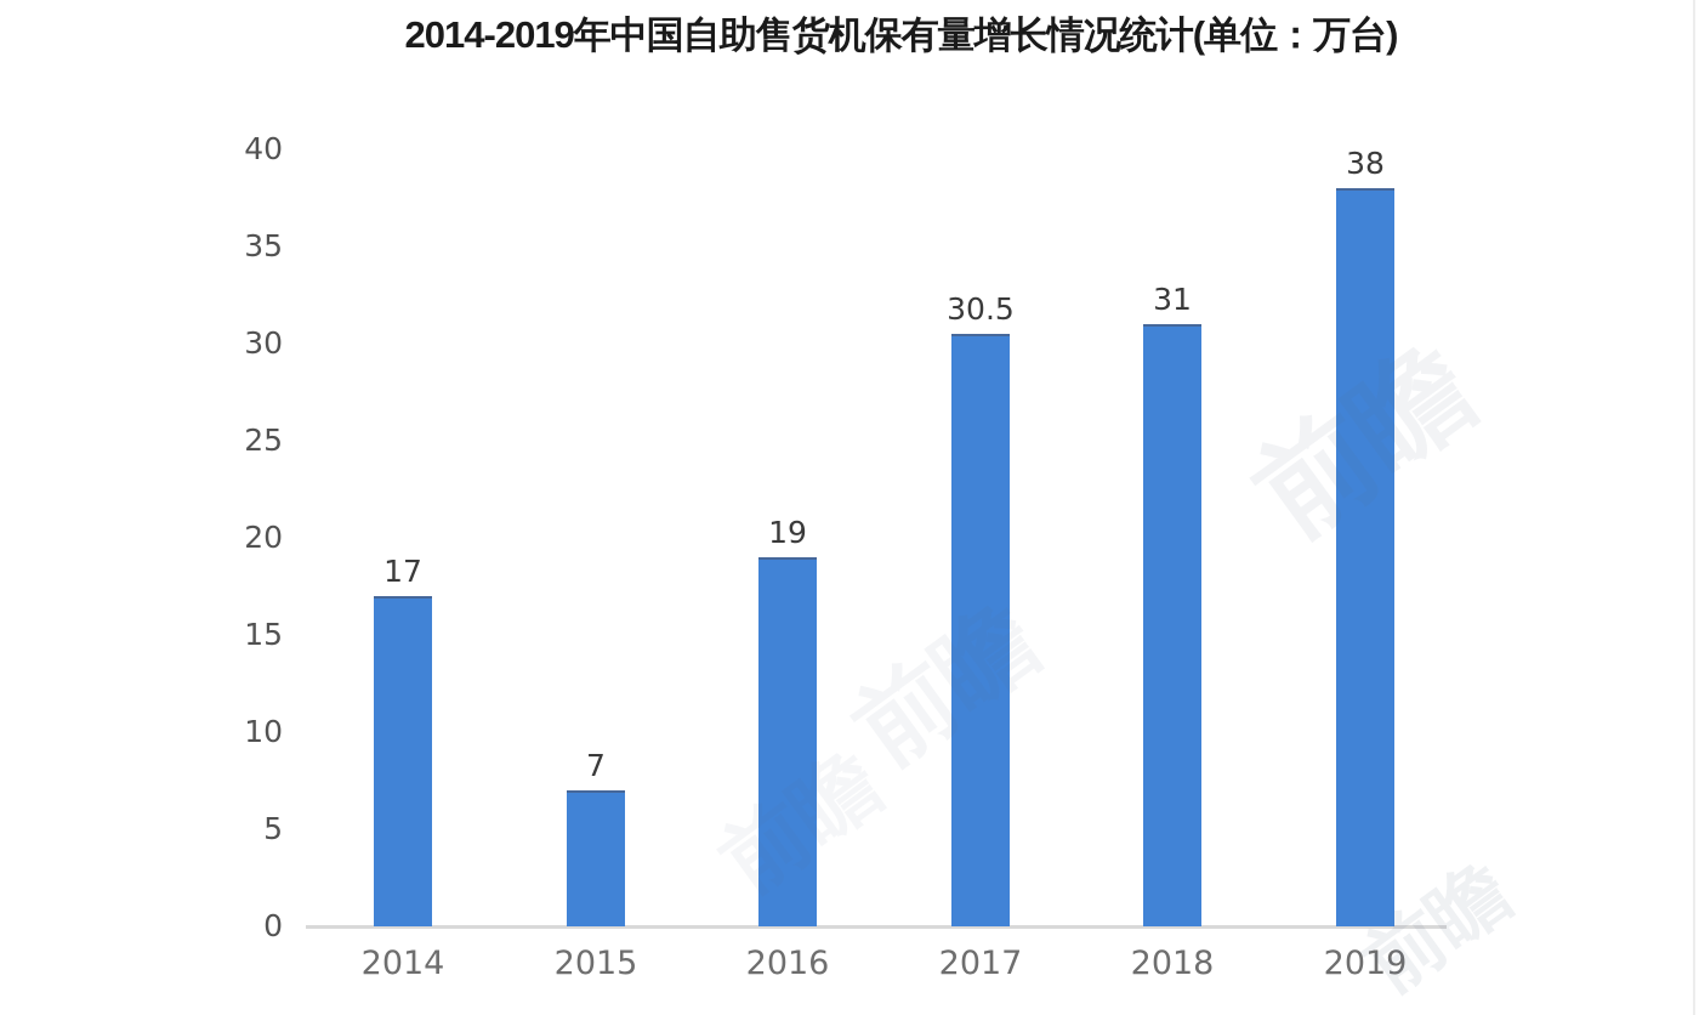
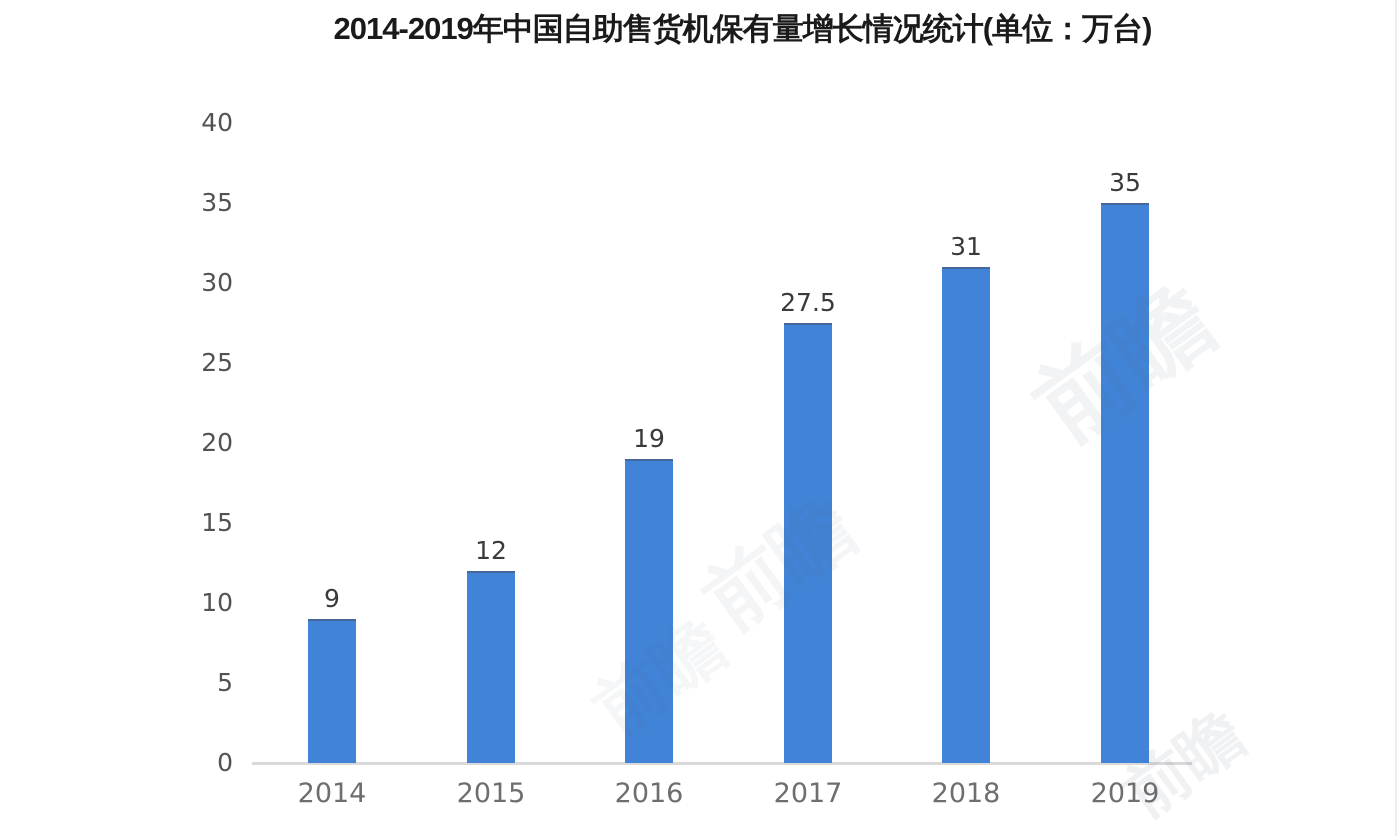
2014: 17 -> 9
2015: 7 -> 12
2017: 30.5 -> 27.5
2019: 38 -> 35
